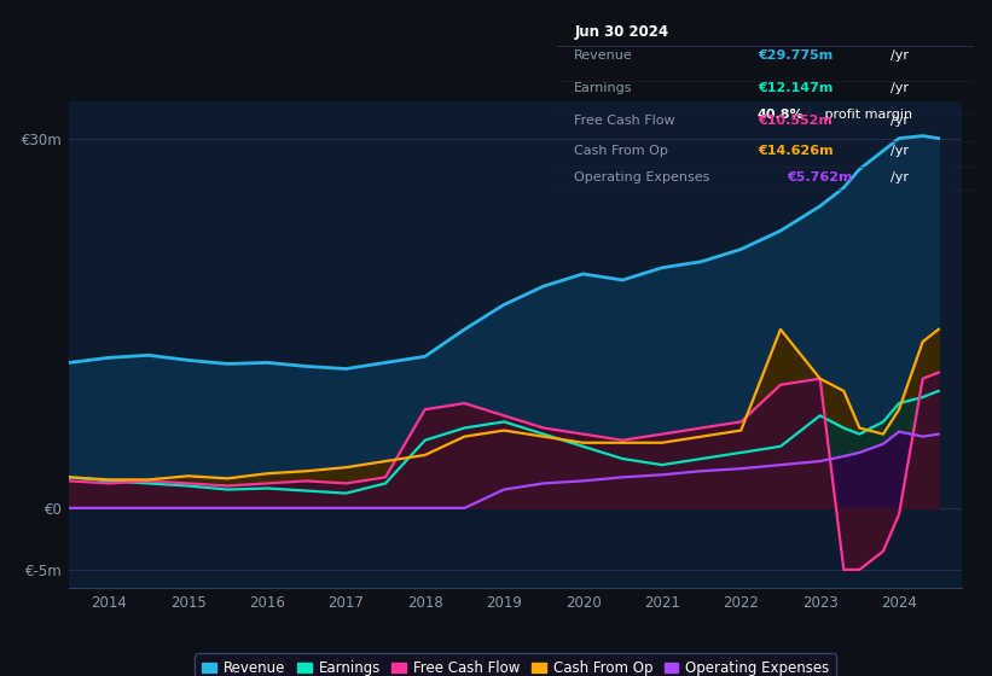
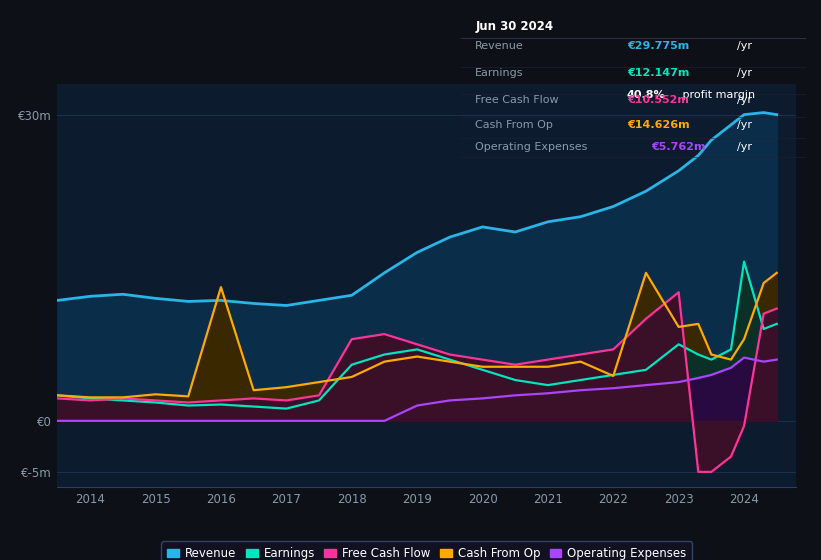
Cash From Op/2016: €2.8m -> €13.1m
Cash From Op/2022: €6.3m -> €4.4m
Free Cash Flow/2023: €10.5m -> €12.6m
Cash From Op/2023: €10.5m -> €9.2m
Earnings/2024: €8.5m -> €15.6m
